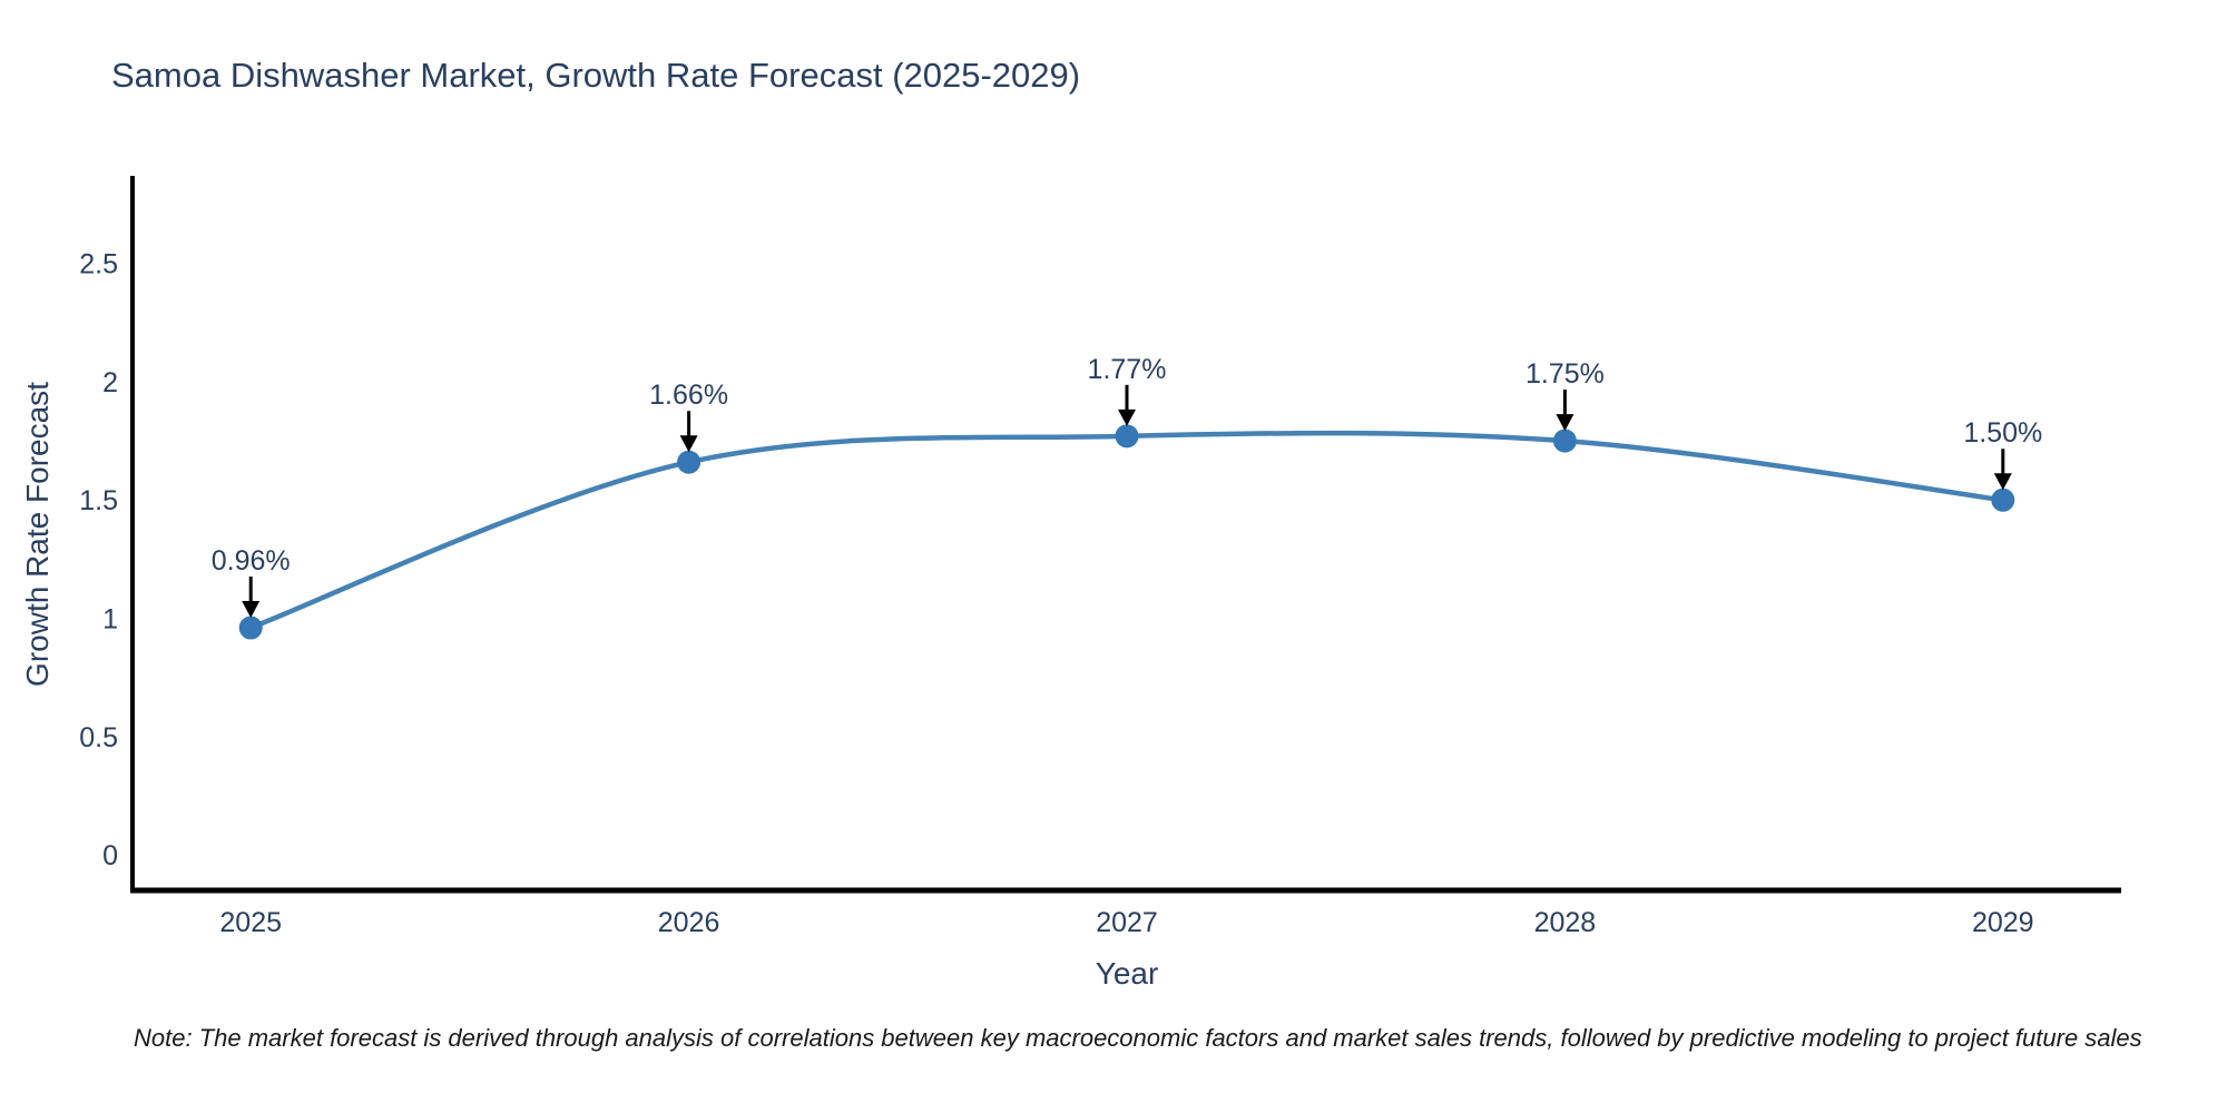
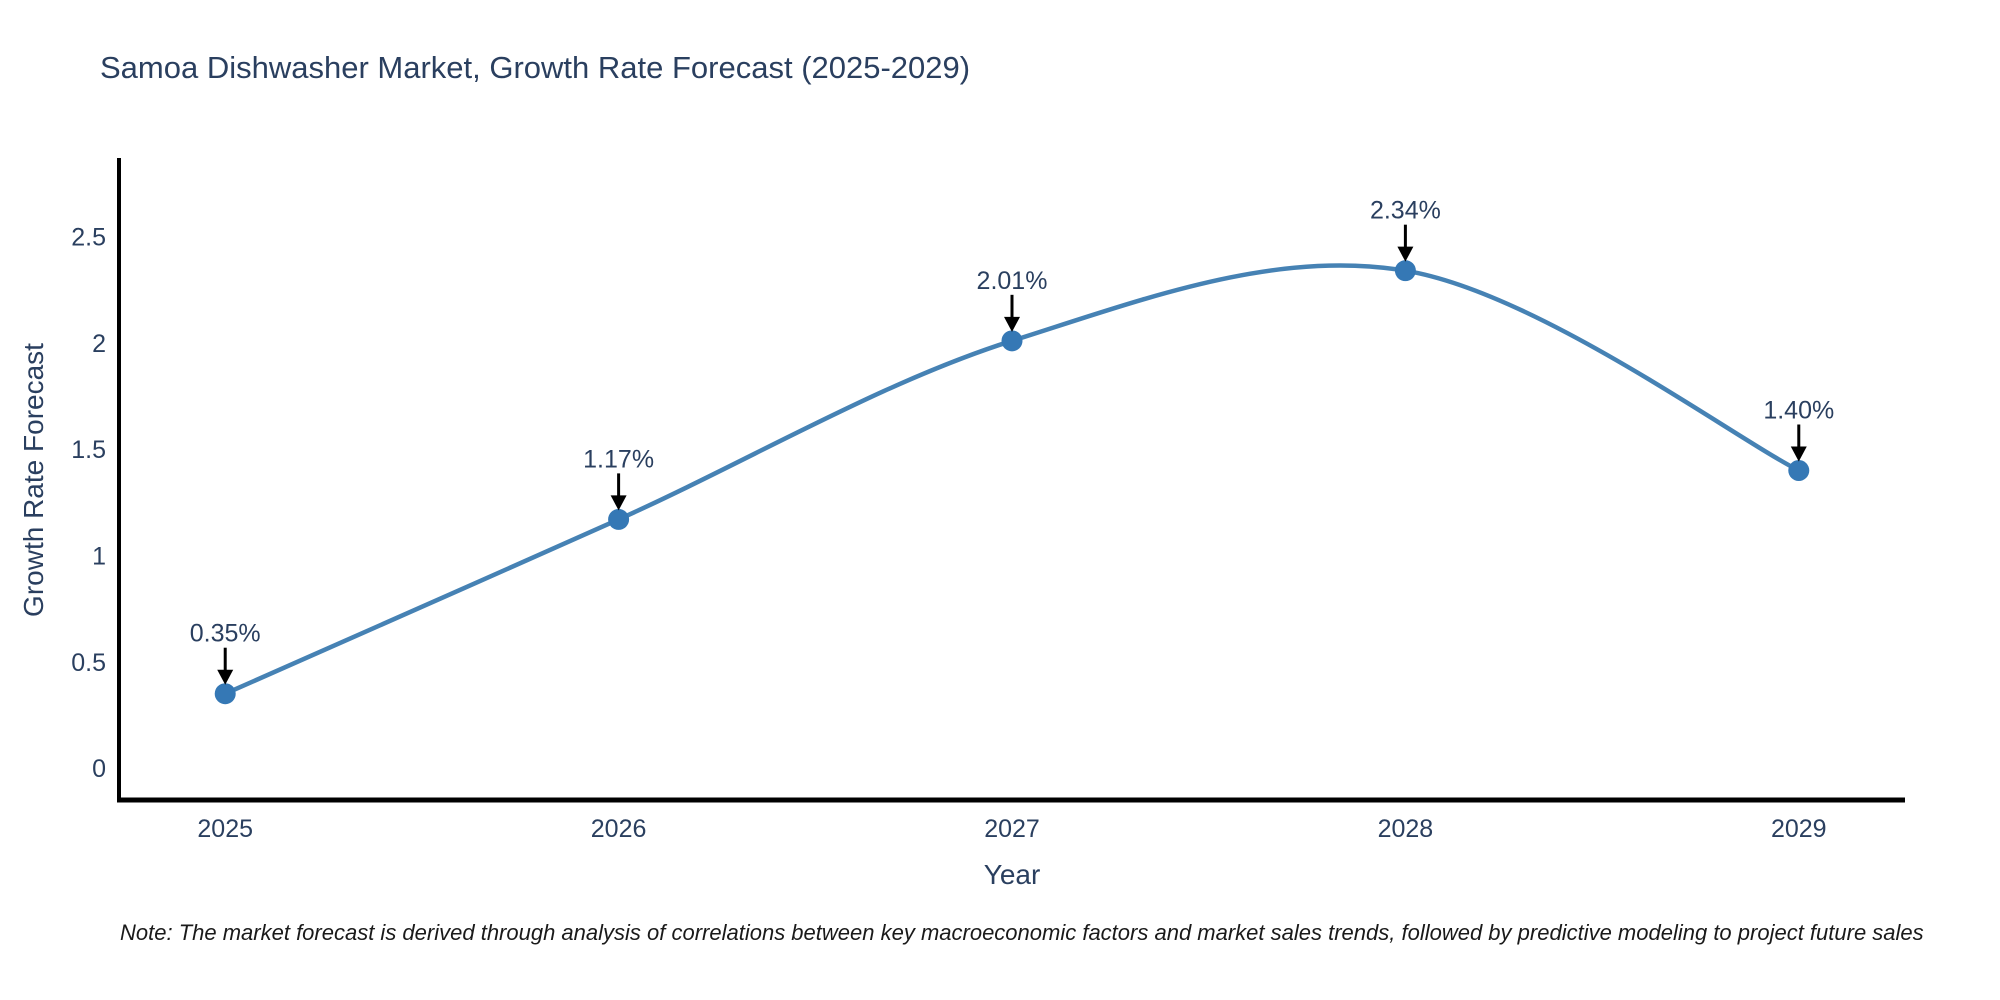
2025: 0.96% -> 0.35%
2026: 1.66% -> 1.17%
2027: 1.77% -> 2.01%
2028: 1.75% -> 2.34%
2029: 1.50% -> 1.40%
